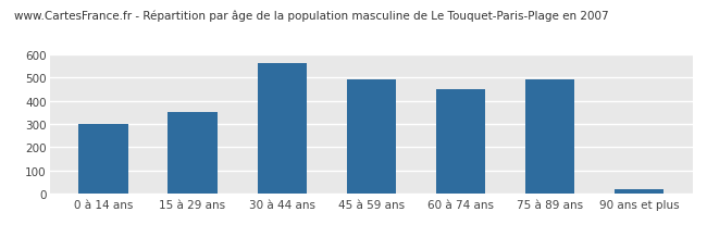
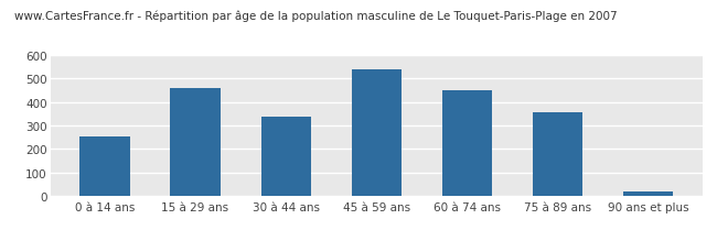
0 à 14 ans: 300 -> 252
15 à 29 ans: 350 -> 458
30 à 44 ans: 560 -> 335
45 à 59 ans: 490 -> 537
75 à 89 ans: 490 -> 355
